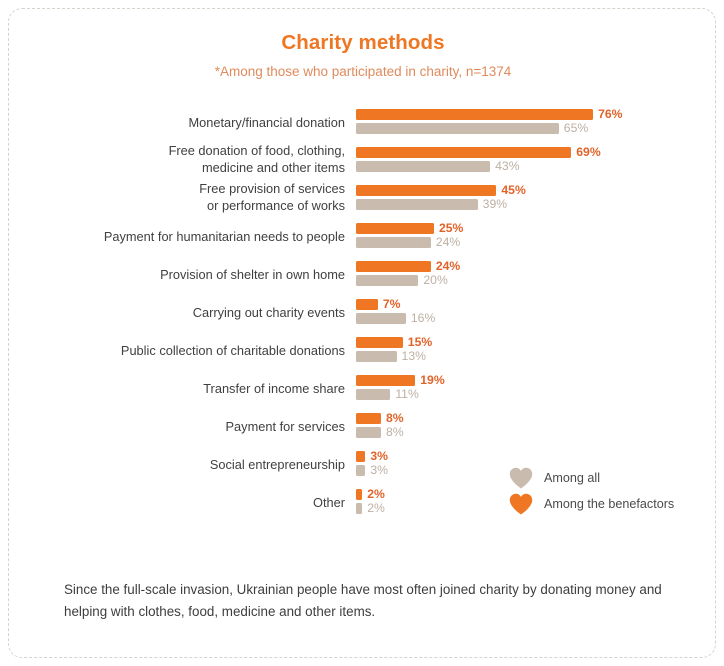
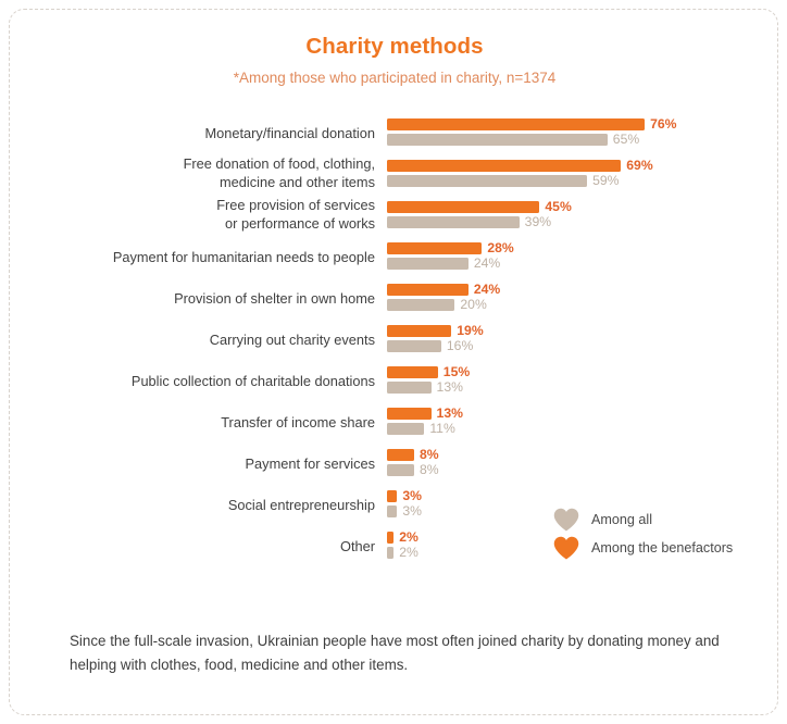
Among all/Free donation of food, clothing, medicine and other items: 43% -> 59%
Among the benefactors/Payment for humanitarian needs to people: 25% -> 28%
Among the benefactors/Carrying out charity events: 7% -> 19%
Among the benefactors/Transfer of income share: 19% -> 13%
